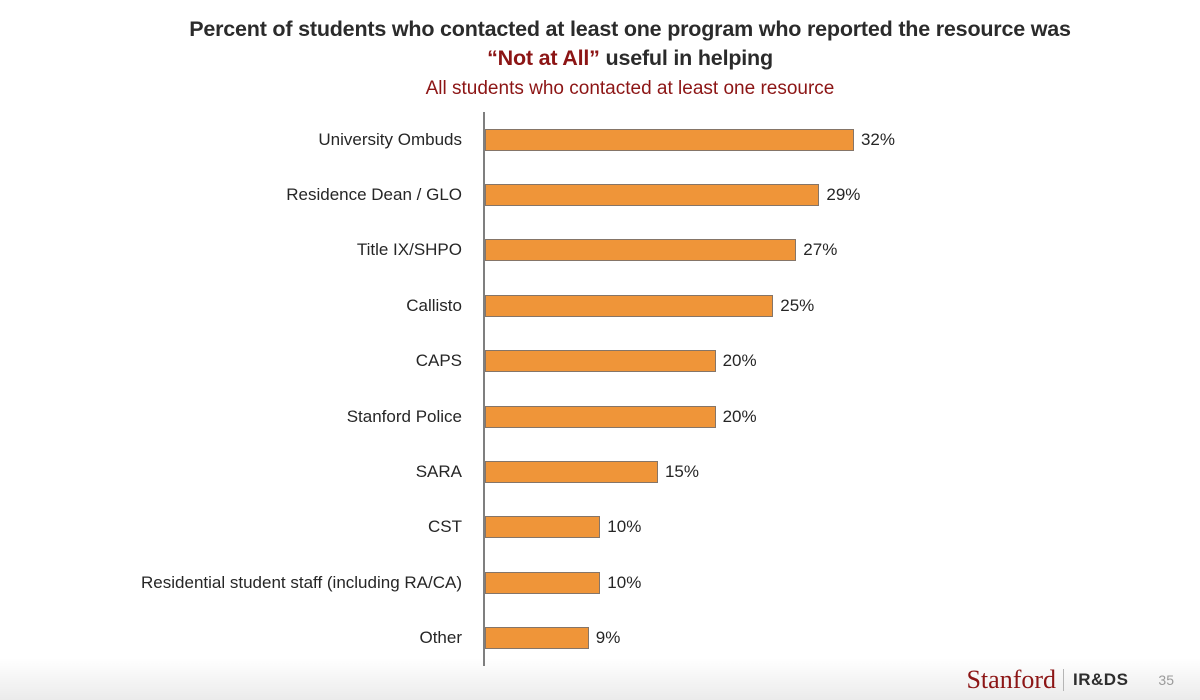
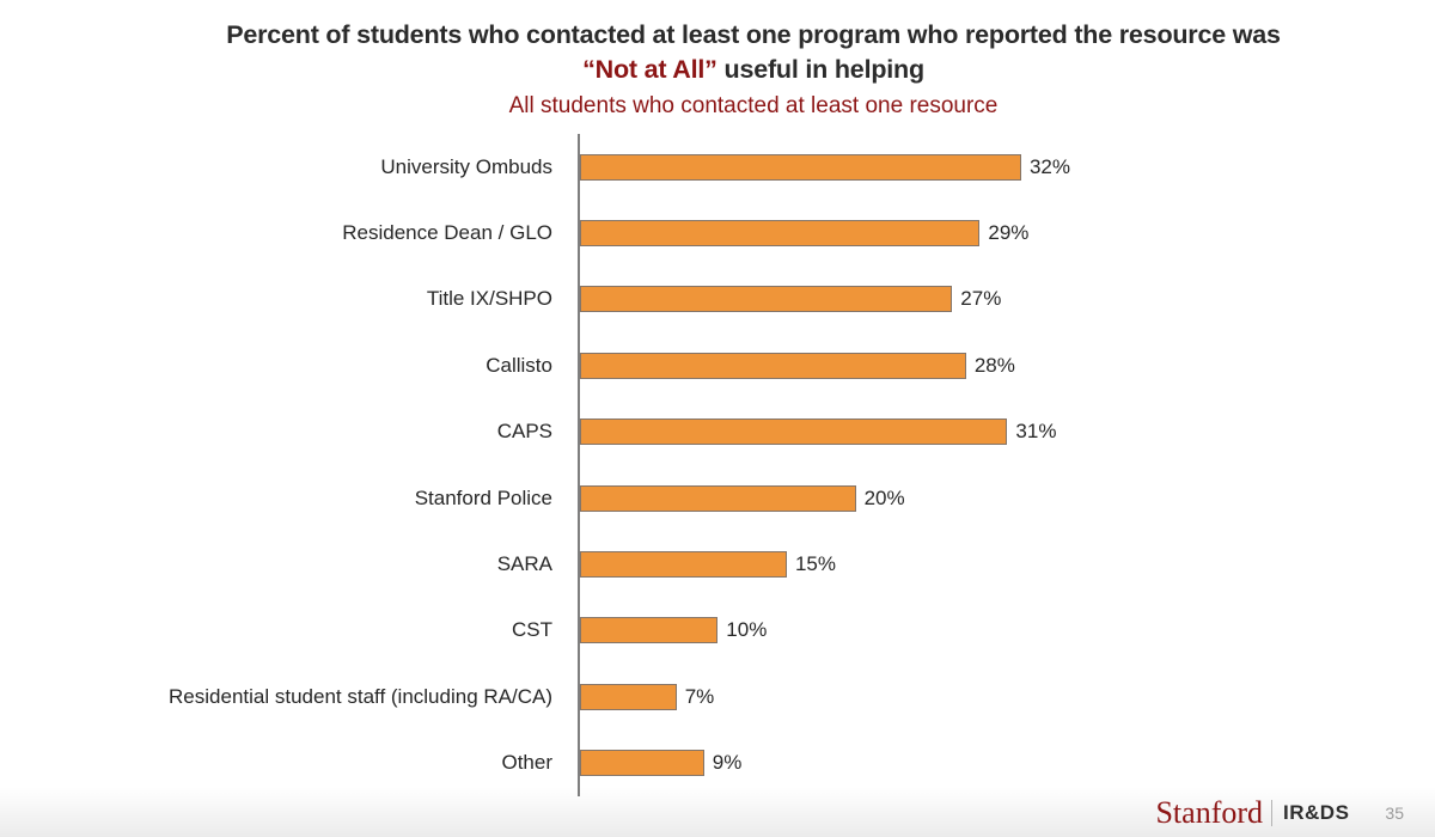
Callisto: 25% -> 28%
CAPS: 20% -> 31%
Residential student staff (including RA/CA): 10% -> 7%
